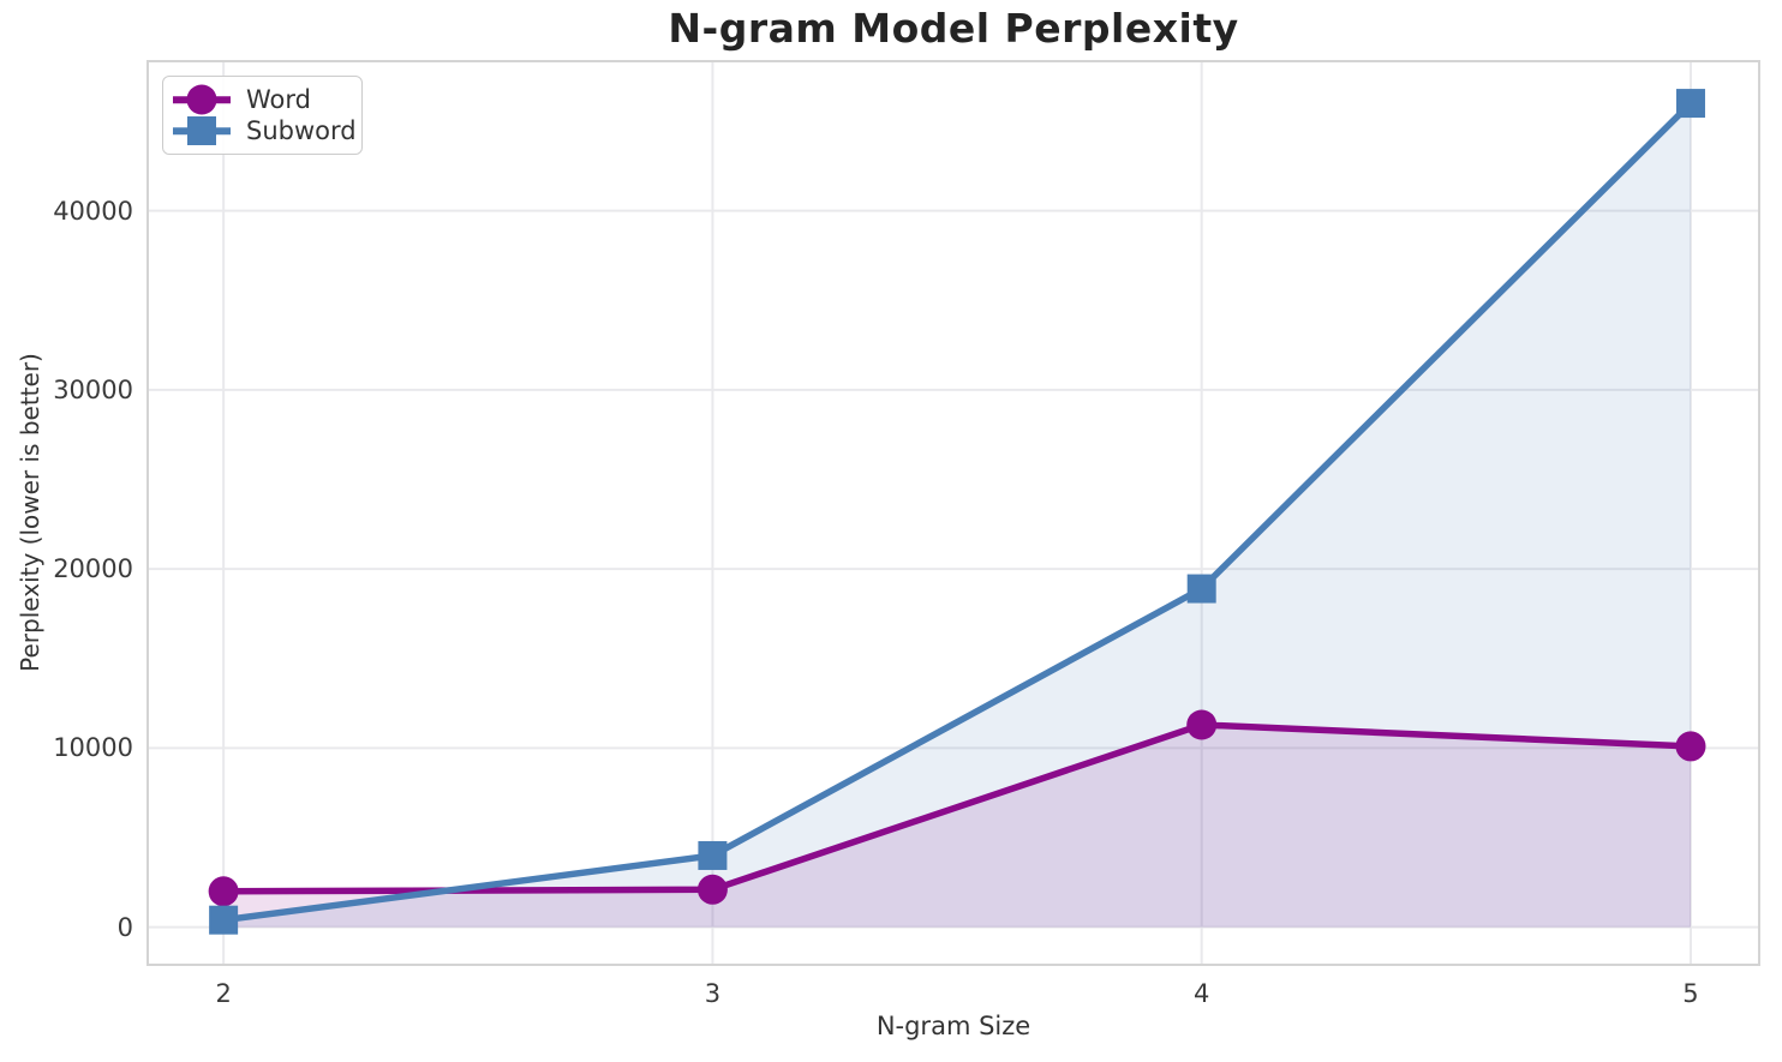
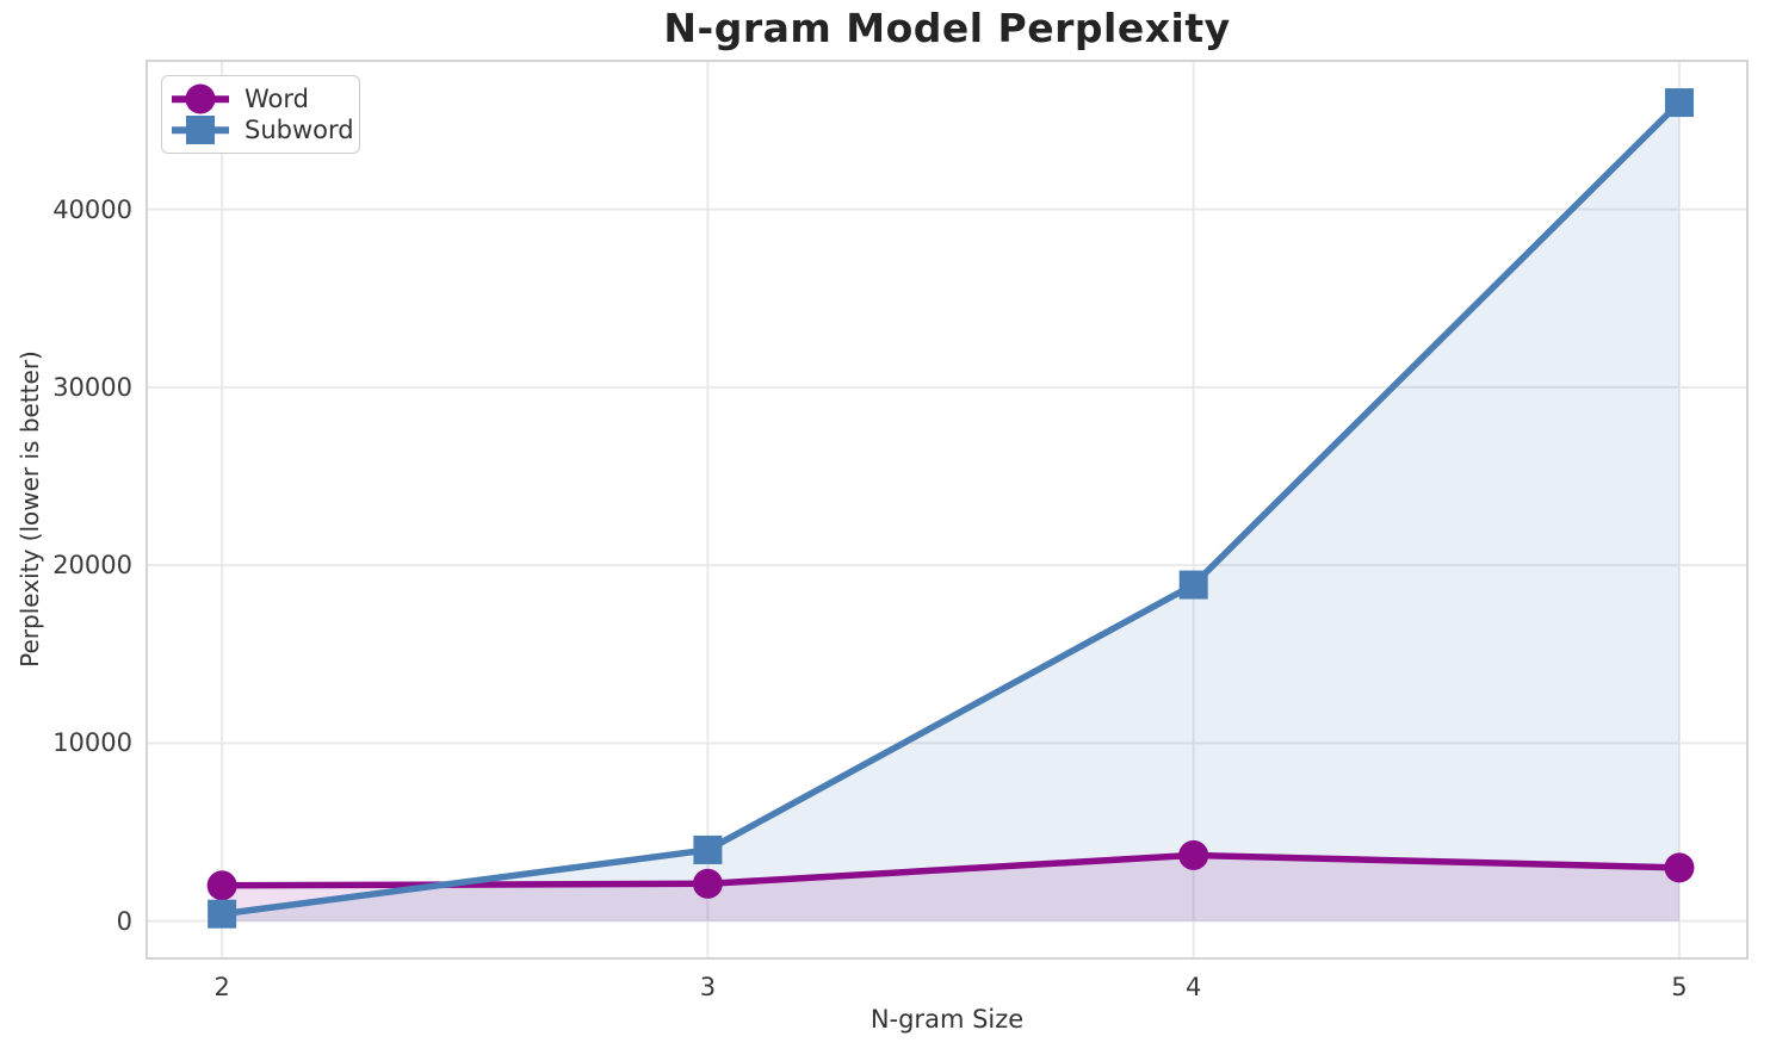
Word/4: 11300 -> 3700
Word/5: 10100 -> 3000
